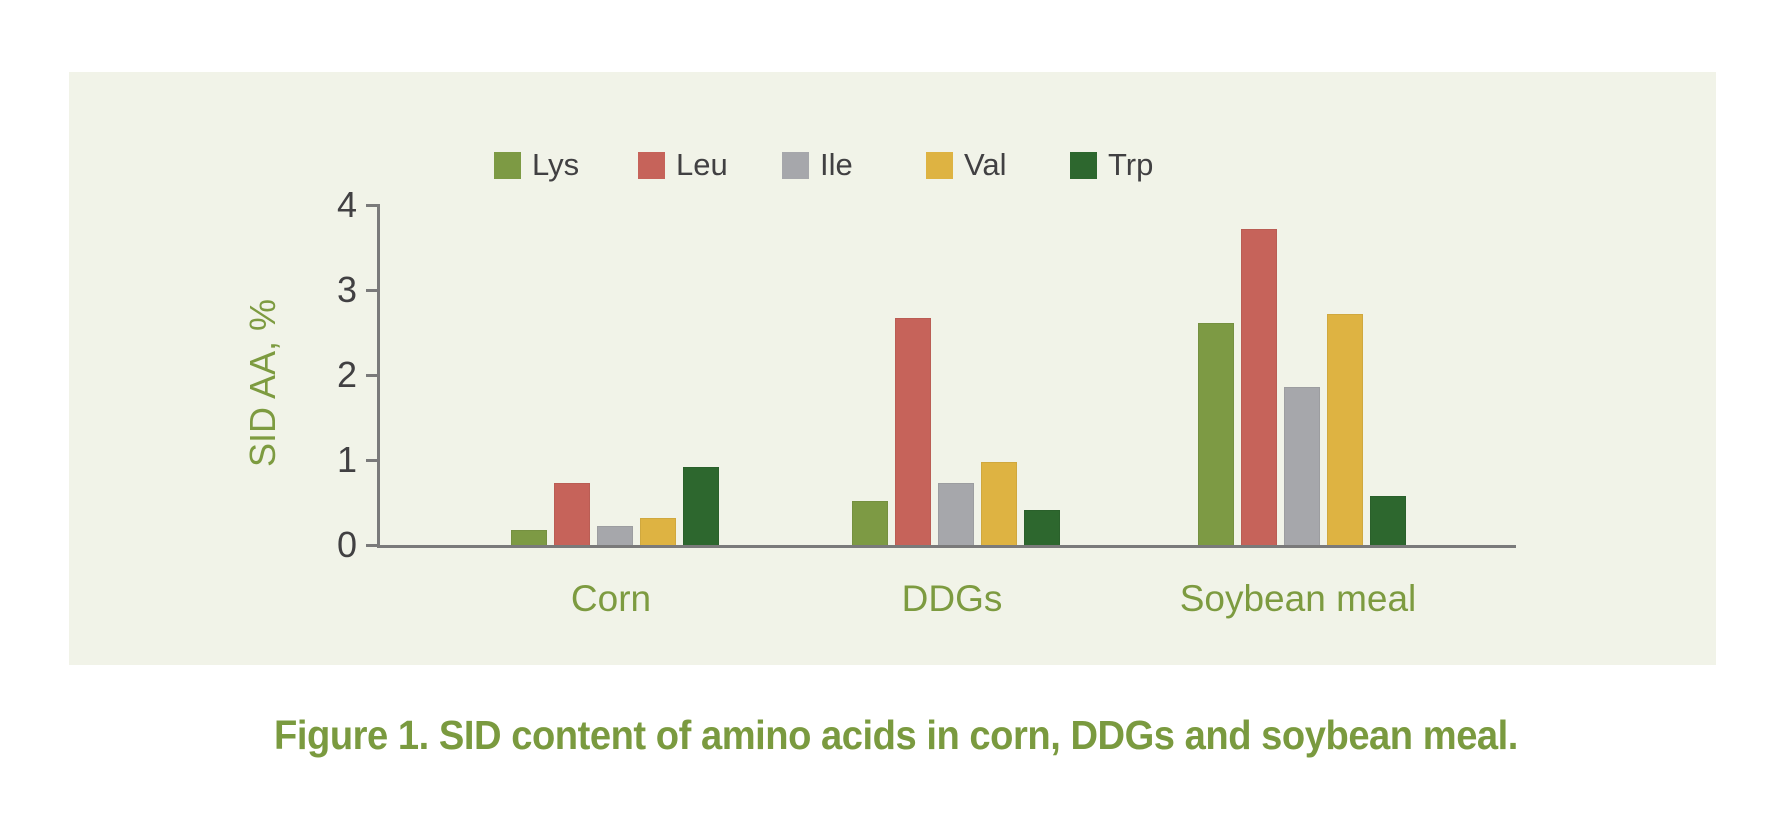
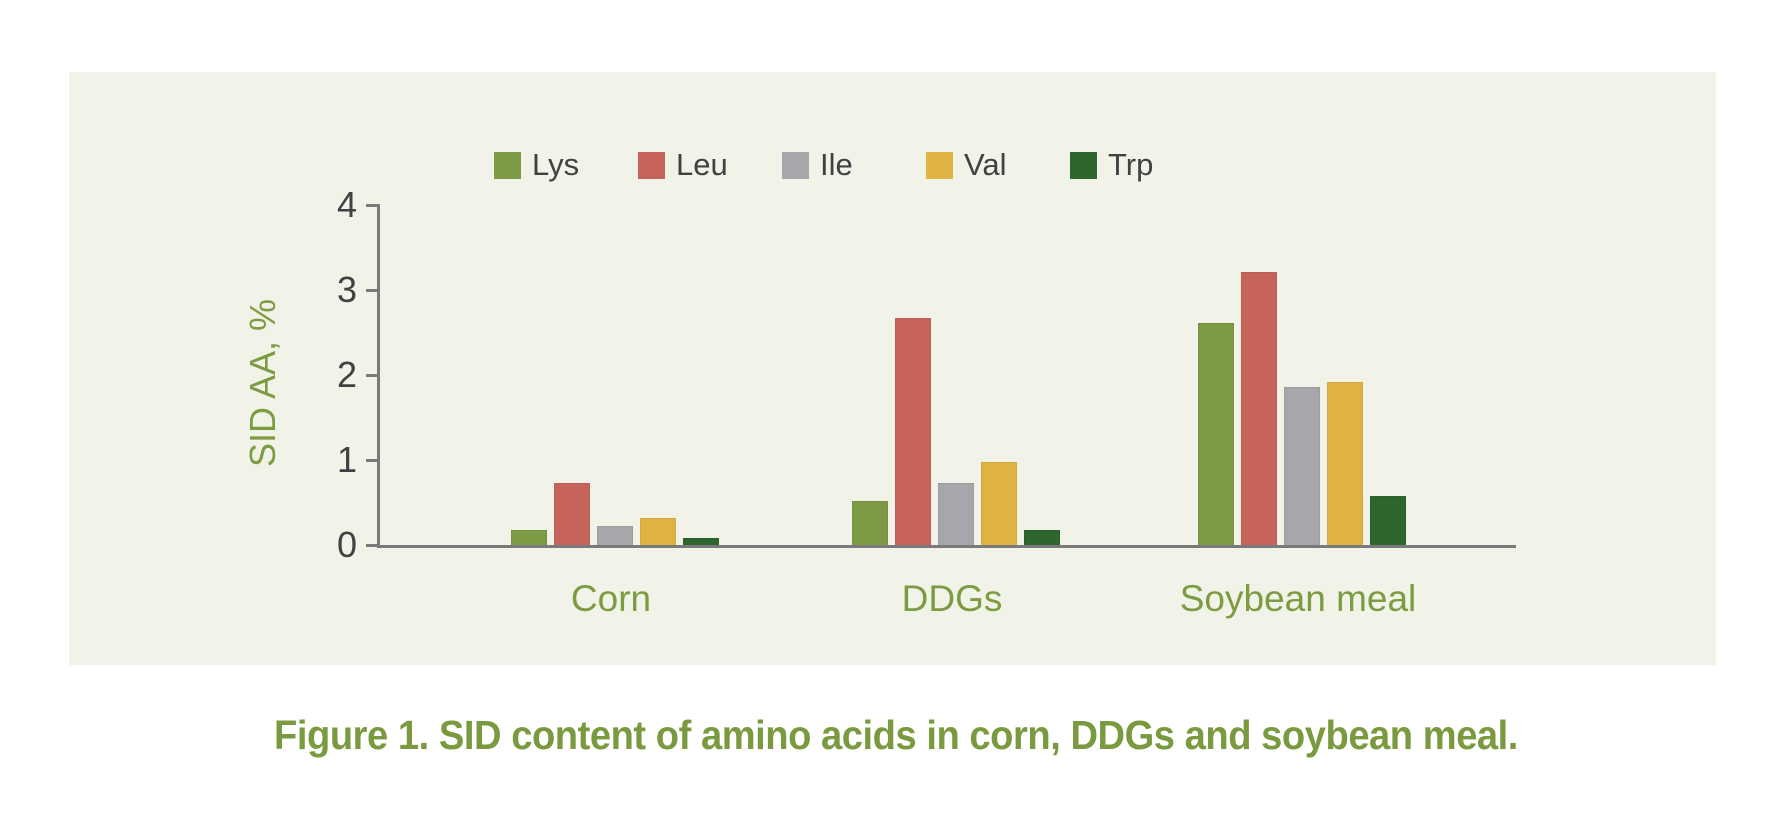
Trp/Corn: 0.9 -> 0.1
Trp/DDGs: 0.4 -> 0.2
Leu/Soybean meal: 3.7 -> 3.2
Val/Soybean meal: 2.7 -> 1.9
